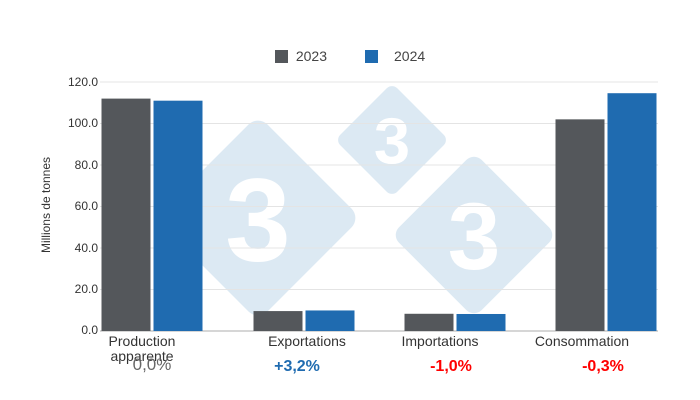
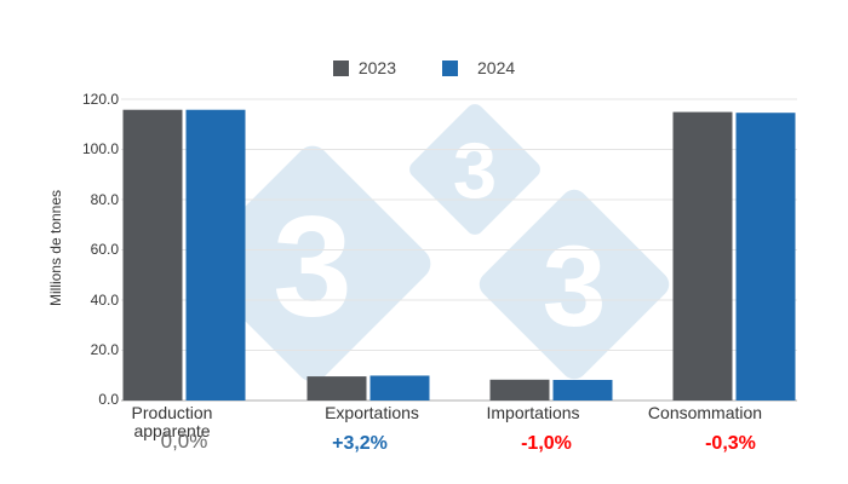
2023/Production apparente: 112 -> 116
2024/Production apparente: 111 -> 116
2023/Consommation: 102 -> 115
